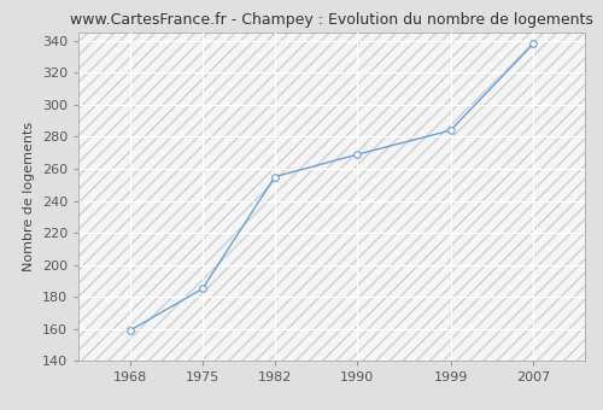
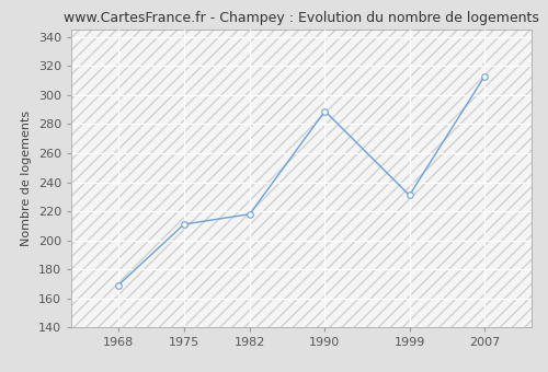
1968: 159 -> 169
1975: 185 -> 211
1982: 255 -> 218
1990: 269 -> 289
1999: 284 -> 231
2007: 338 -> 313
